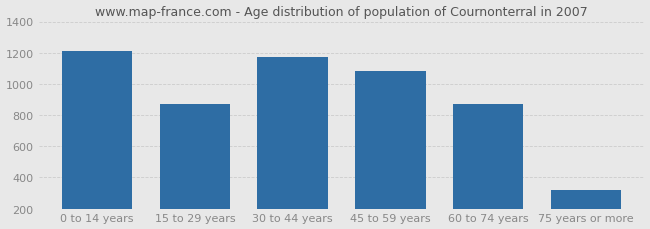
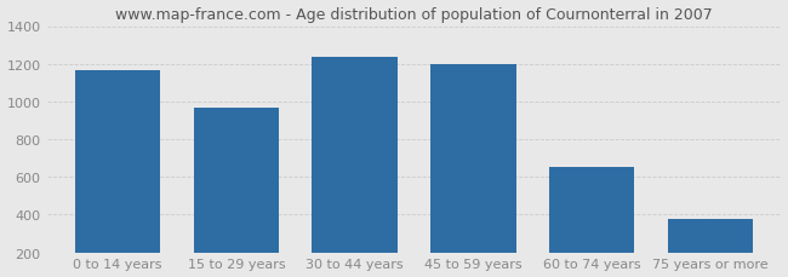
0 to 14 years: 1210 -> 1160
15 to 29 years: 870 -> 970
30 to 44 years: 1170 -> 1240
45 to 59 years: 1080 -> 1200
60 to 74 years: 870 -> 660
75 years or more: 320 -> 380
